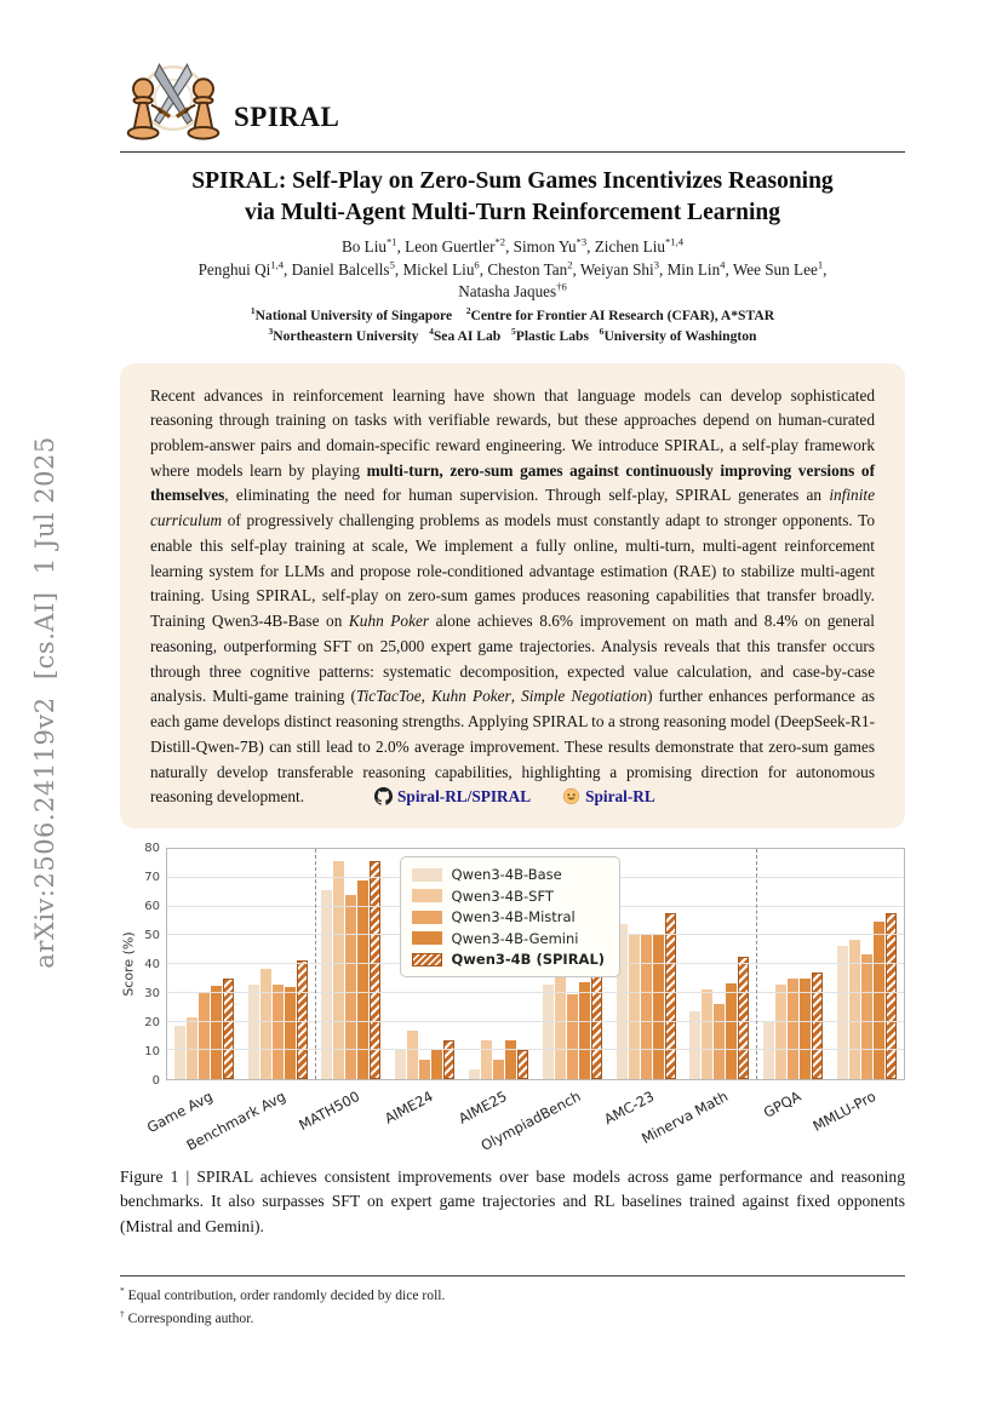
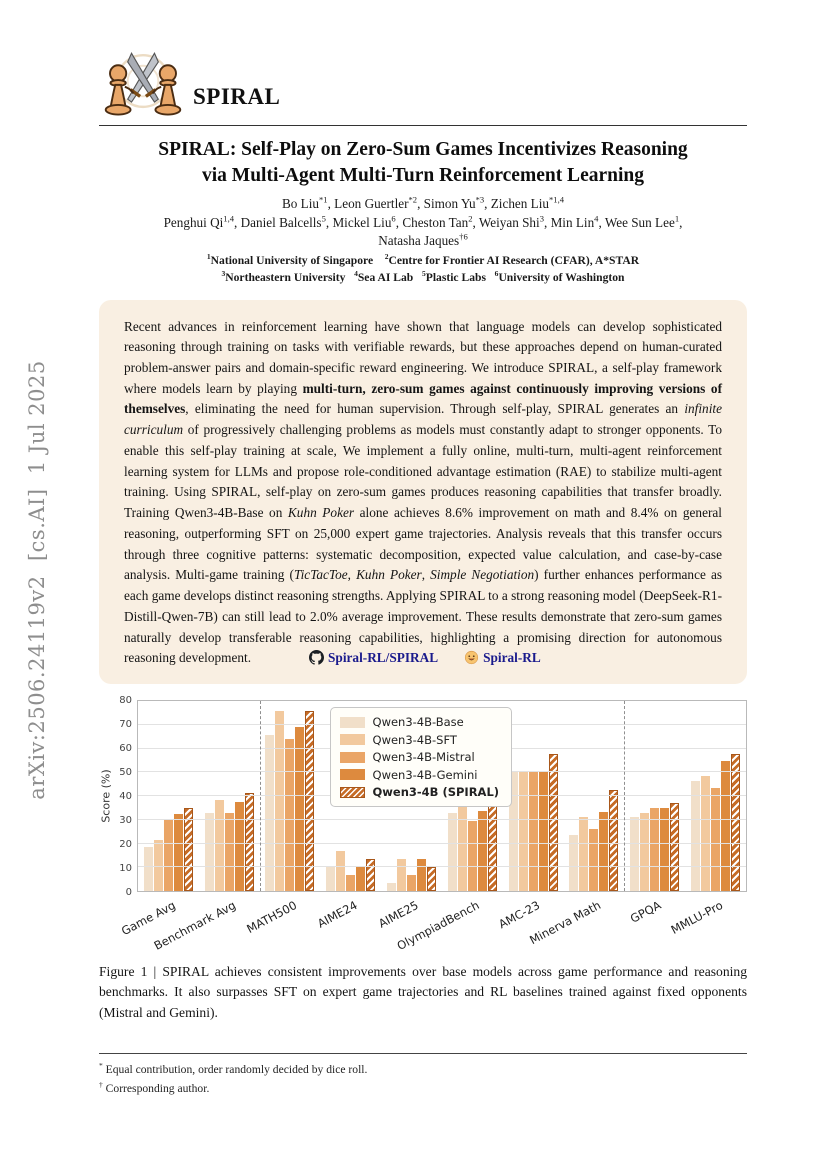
Qwen3-4B-Gemini/Benchmark Avg: 32 -> 37
Qwen3-4B-Base/AMC-23: 54 -> 50
Qwen3-4B-Base/GPQA: 20 -> 31
